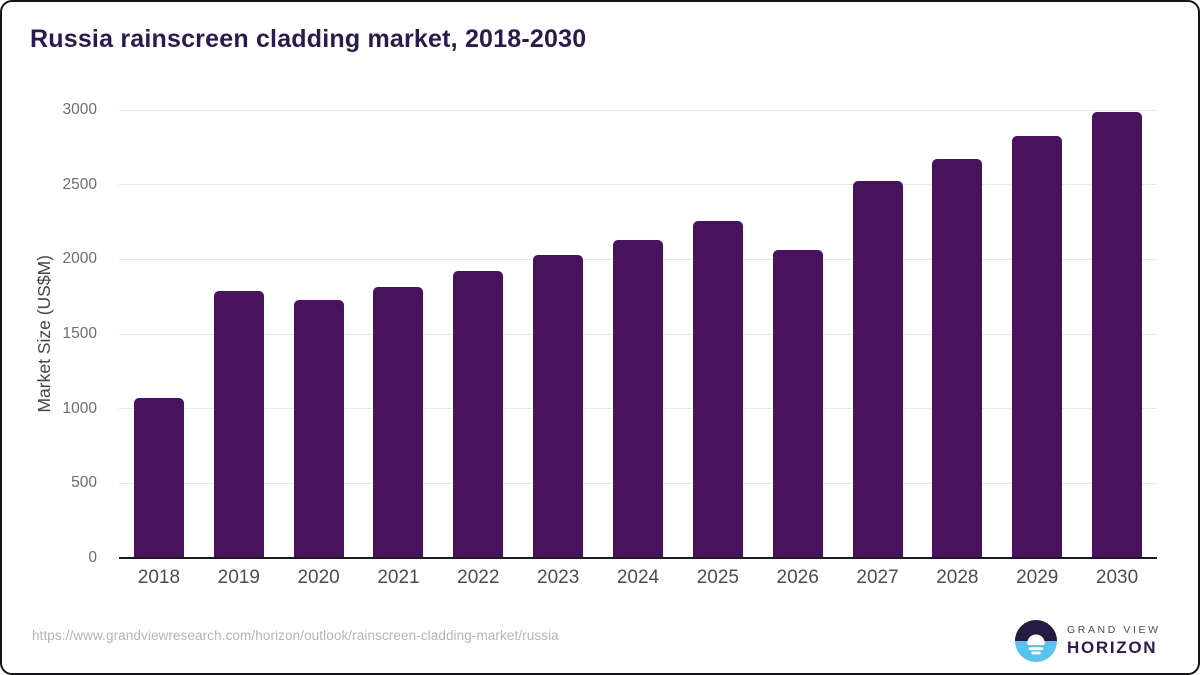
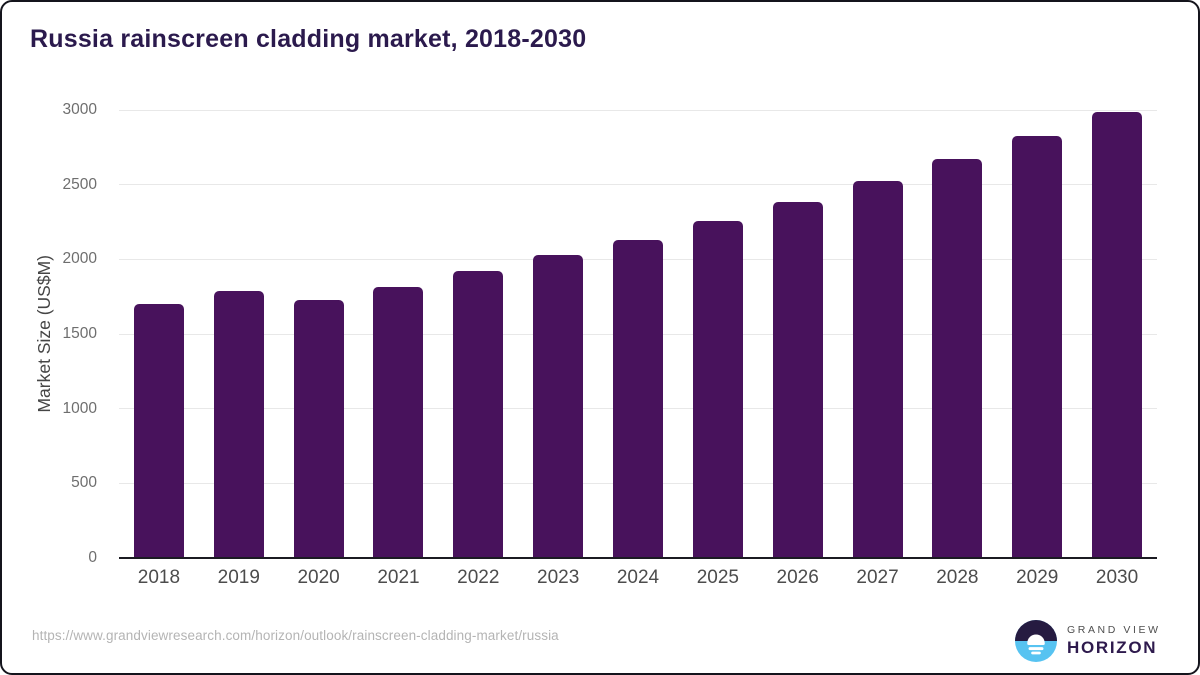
2018: 1070 -> 1700
2026: 2060 -> 2380
